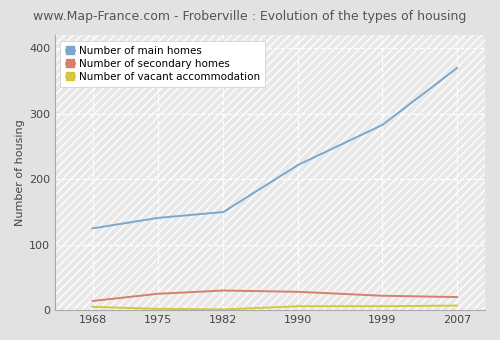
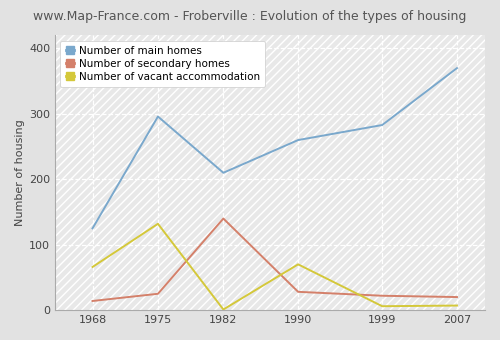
Number of vacant accommodation/1968: 5 -> 66
Number of main homes/1975: 141 -> 296
Number of vacant accommodation/1975: 2 -> 132
Number of main homes/1982: 150 -> 210
Number of secondary homes/1982: 30 -> 140
Number of main homes/1990: 222 -> 260
Number of vacant accommodation/1990: 6 -> 70
